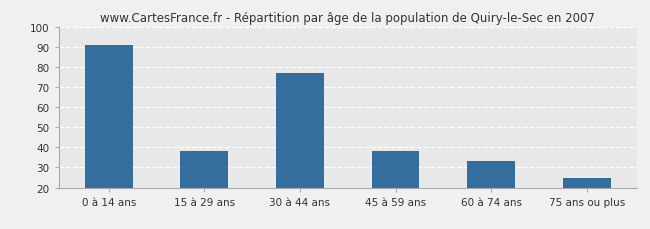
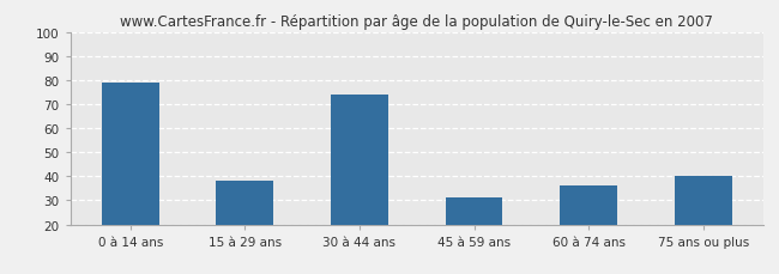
0 à 14 ans: 91 -> 79
30 à 44 ans: 77 -> 74
45 à 59 ans: 38 -> 31
60 à 74 ans: 33 -> 36
75 ans ou plus: 25 -> 40
